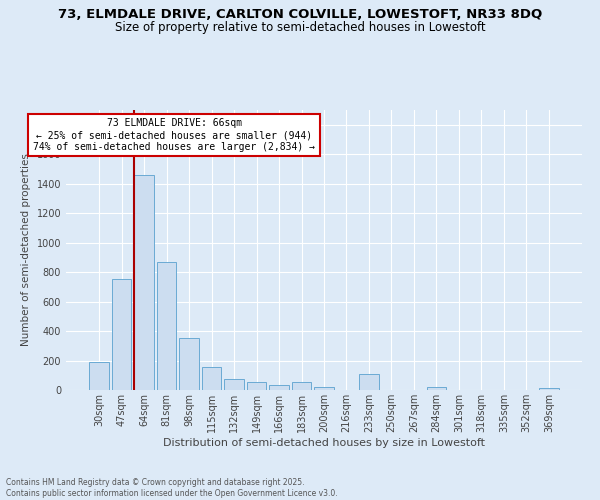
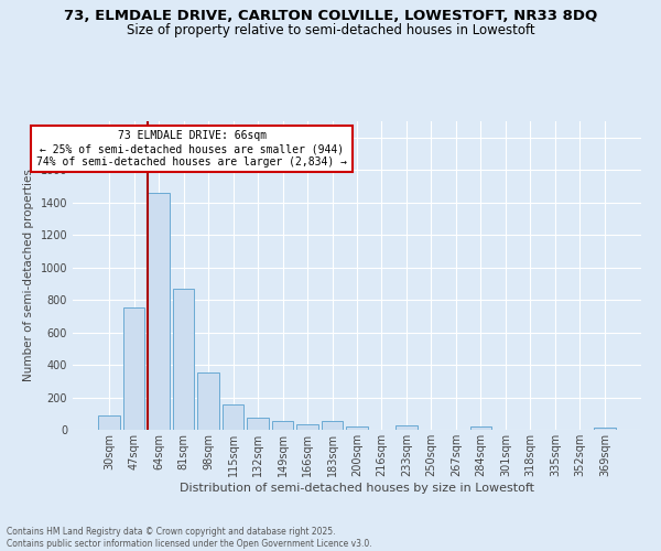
30sqm: 190 -> 90
233sqm: 110 -> 30
